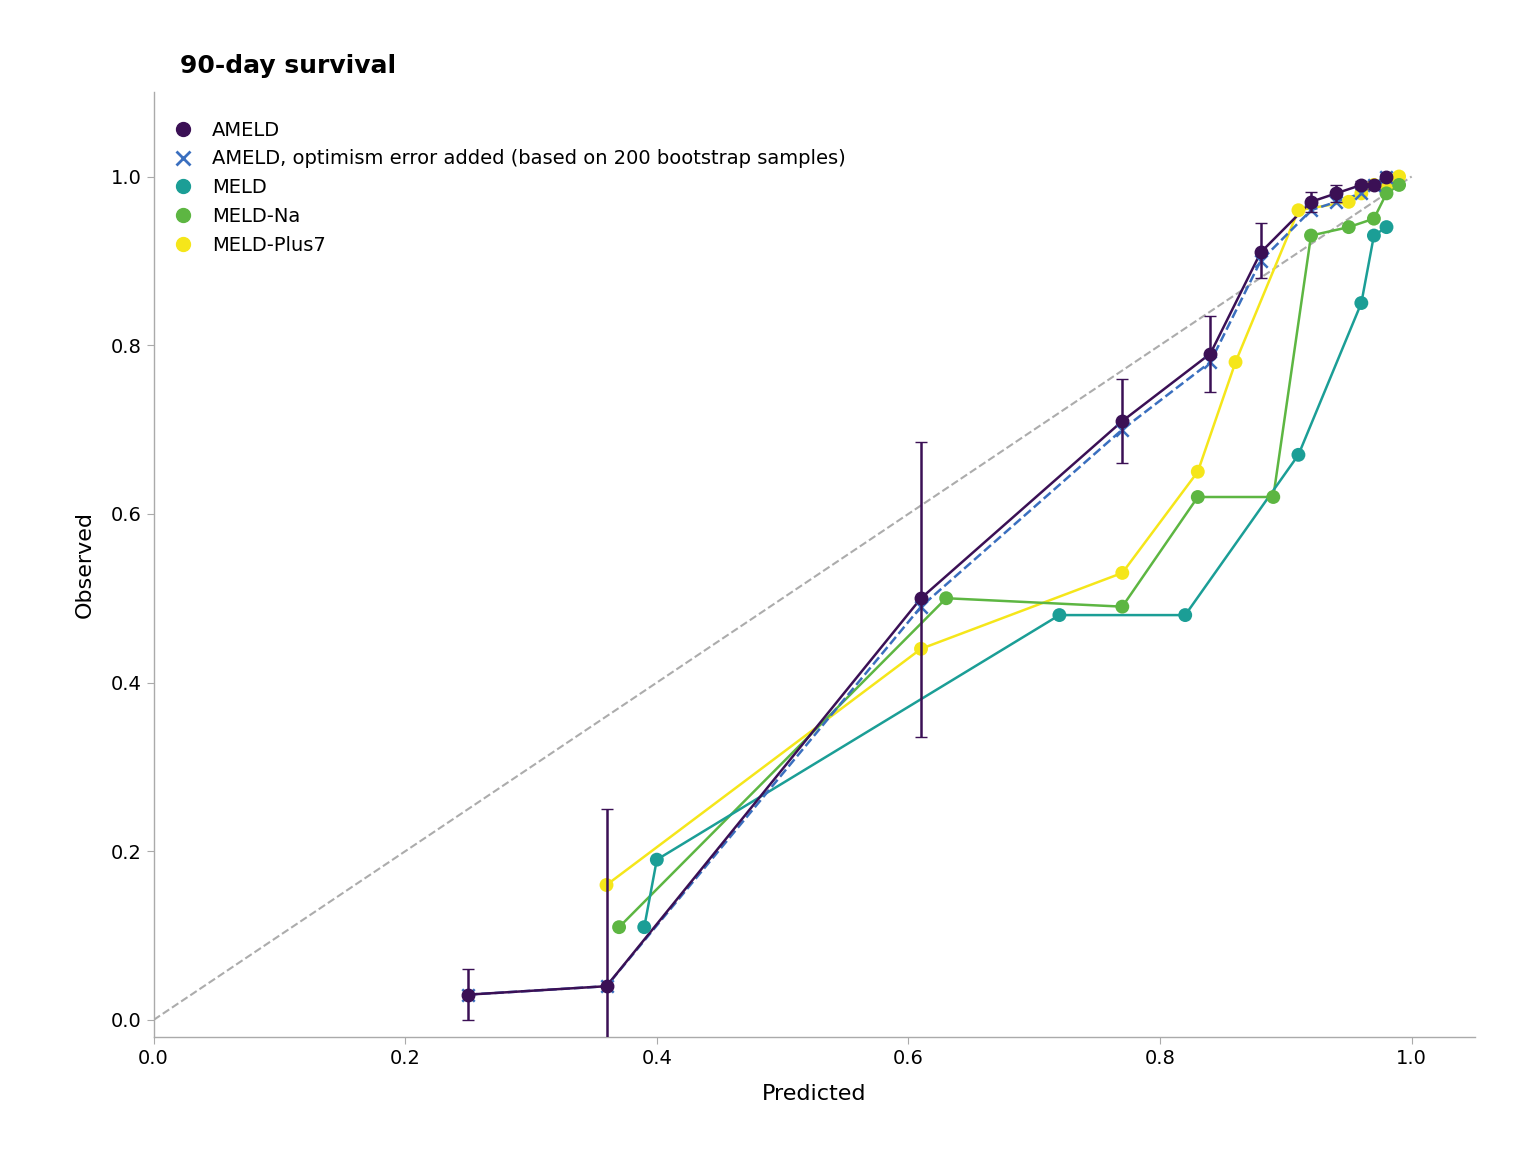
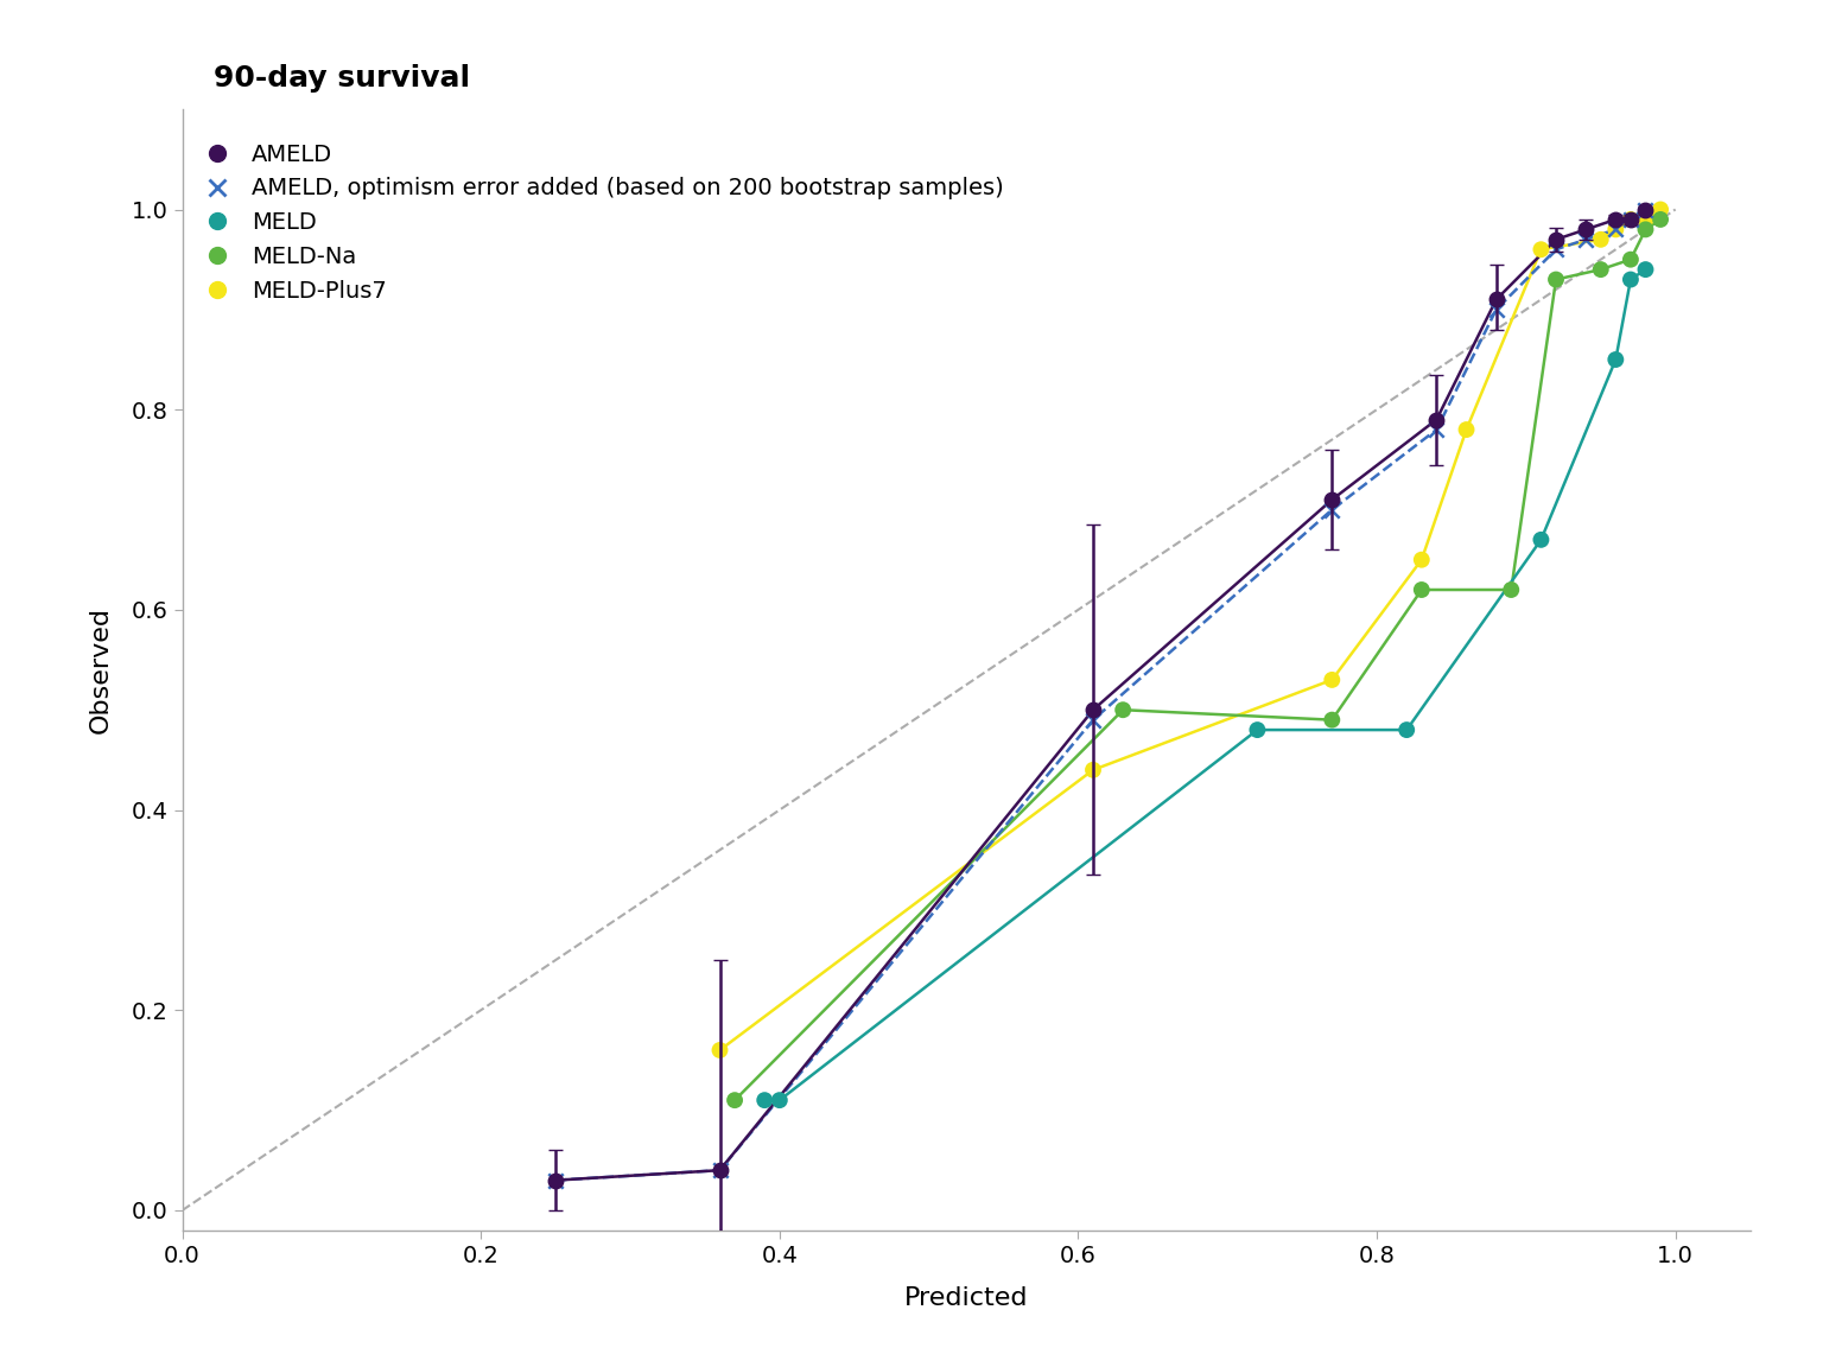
MELD/0.4: 0.19 -> 0.11
